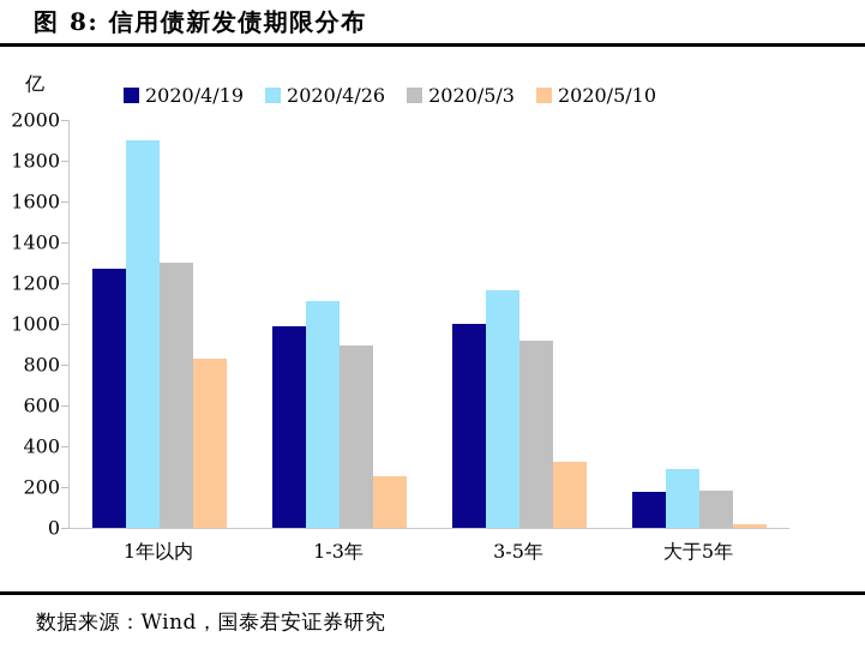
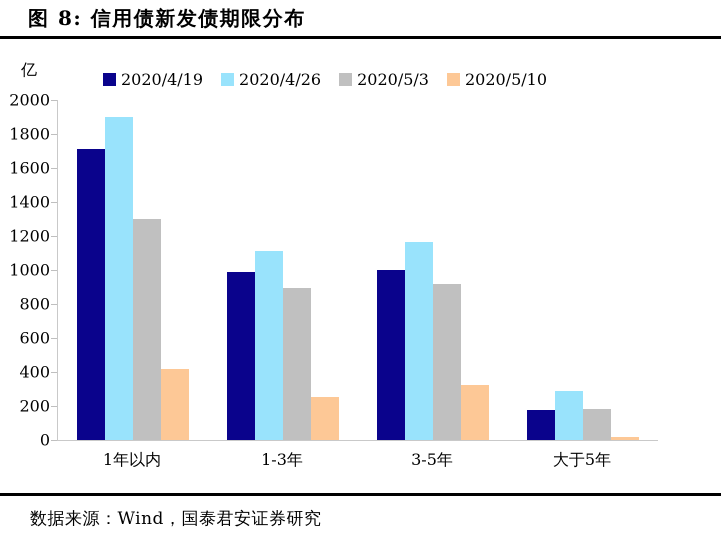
2020/4/19/1年以内: 1270 -> 1710
2020/5/10/1年以内: 830 -> 420
